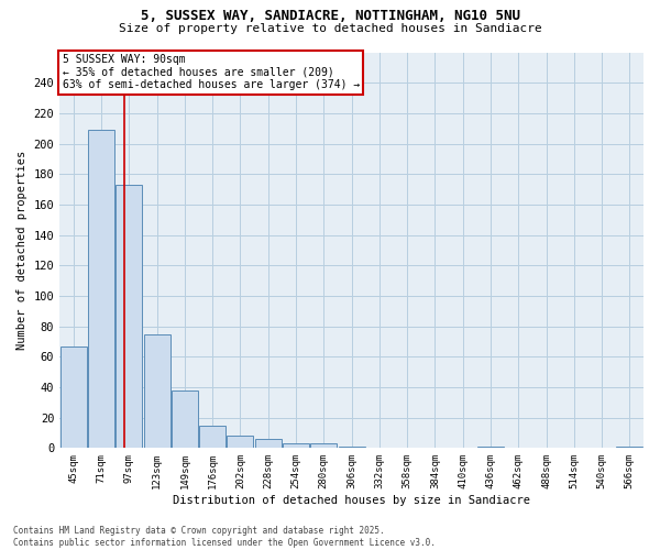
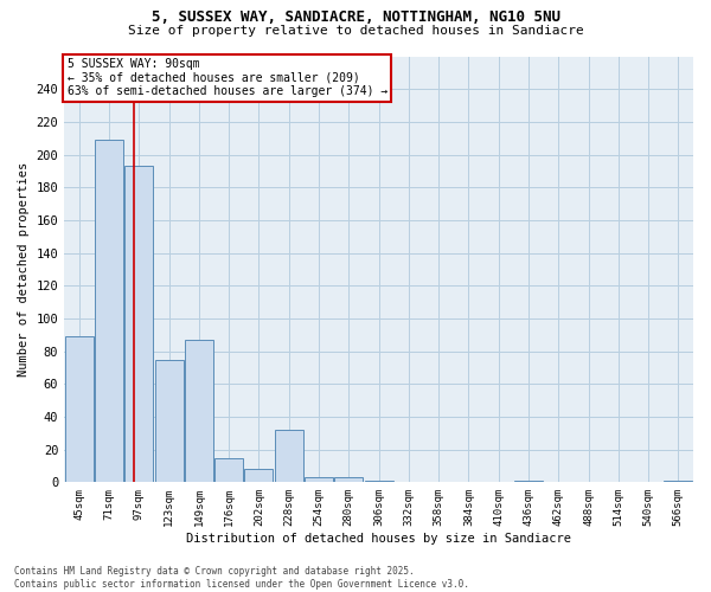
45sqm: 67 -> 89
97sqm: 173 -> 193
149sqm: 38 -> 87
228sqm: 6 -> 32
